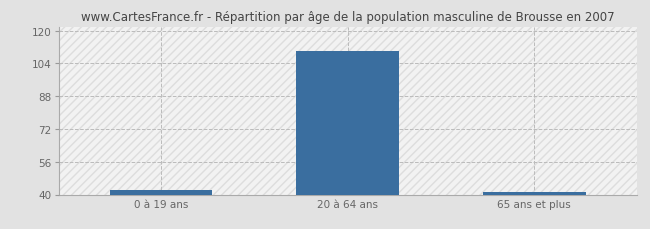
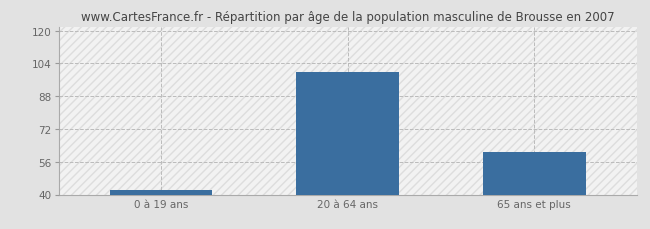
20 à 64 ans: 110 -> 100
65 ans et plus: 41 -> 61
